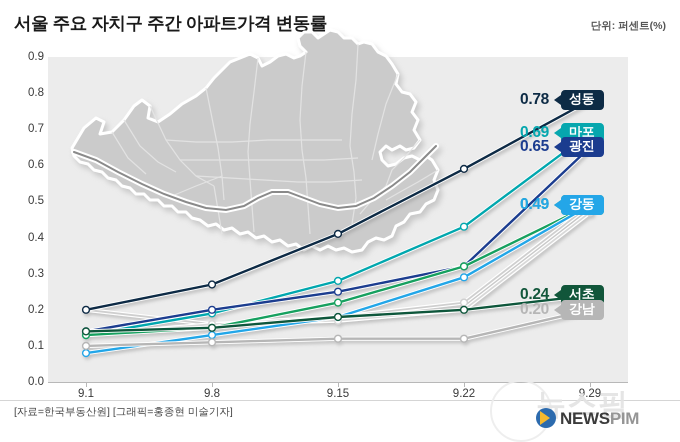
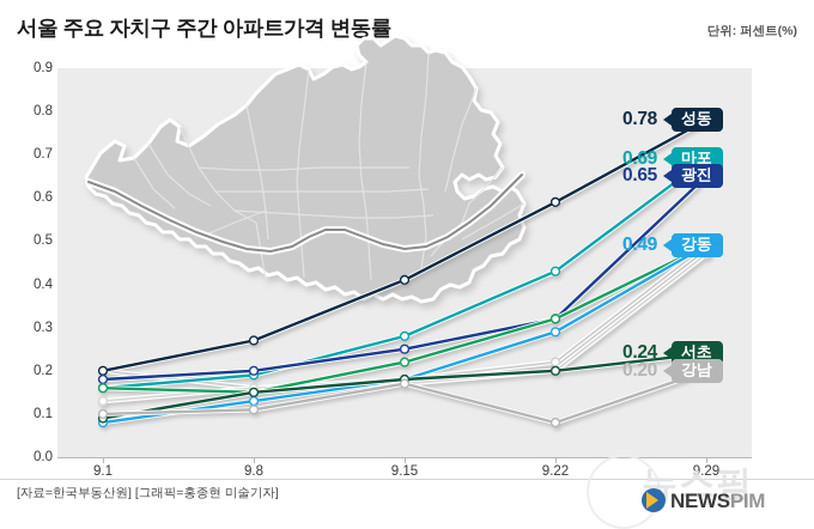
마포/9.1: 0.13 -> 0.16
광진/9.1: 0.14 -> 0.18
송파/9.1: 0.13 -> 0.16
서초/9.1: 0.14 -> 0.09
강남/9.15: 0.12 -> 0.17
강남/9.22: 0.12 -> 0.08
